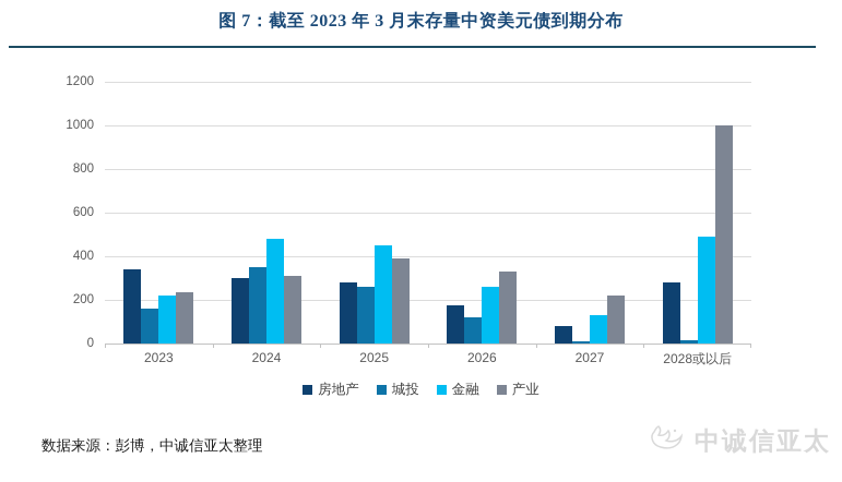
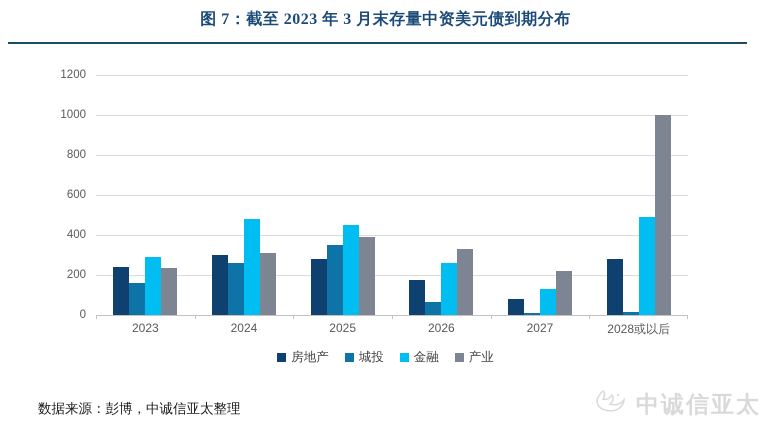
房地产/2023: 340 -> 240
金融/2023: 220 -> 290
城投/2024: 350 -> 260
城投/2025: 260 -> 350
城投/2026: 120 -> 60
